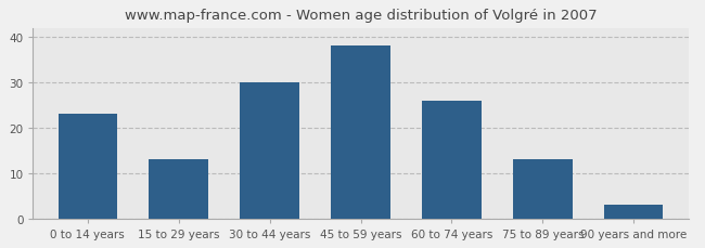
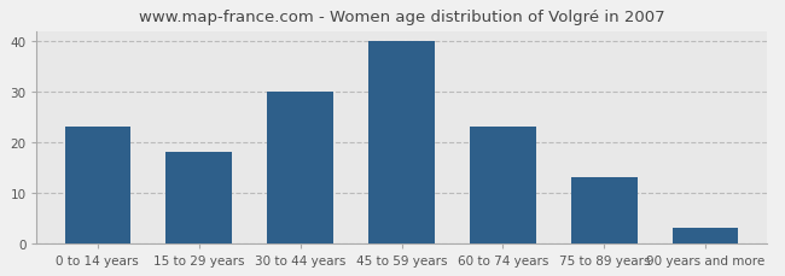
15 to 29 years: 13 -> 18
45 to 59 years: 38 -> 40
60 to 74 years: 26 -> 23
